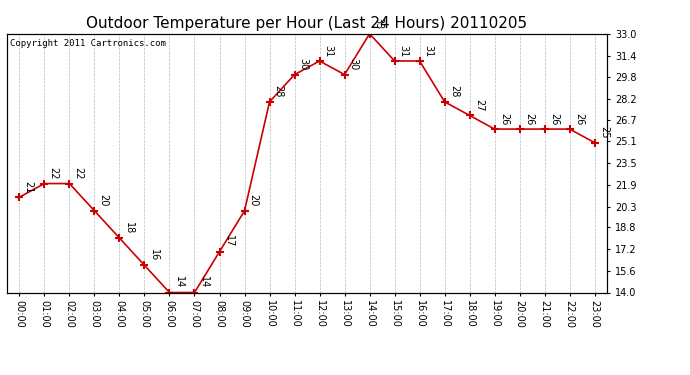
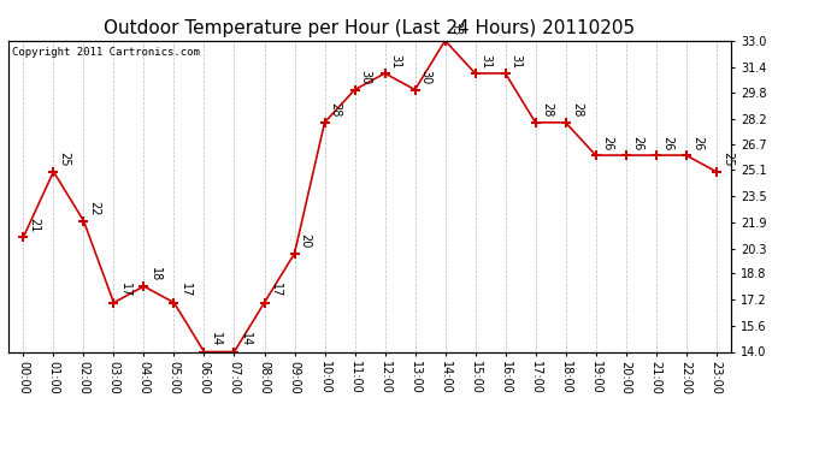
01:00: 22 -> 25
03:00: 20 -> 17
05:00: 16 -> 17
18:00: 27 -> 28
